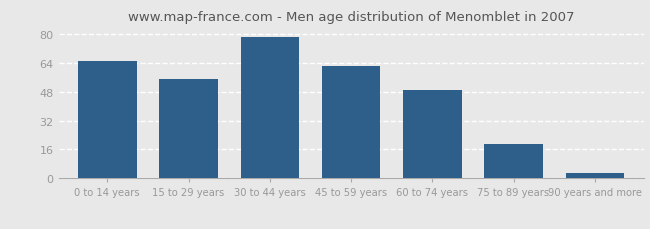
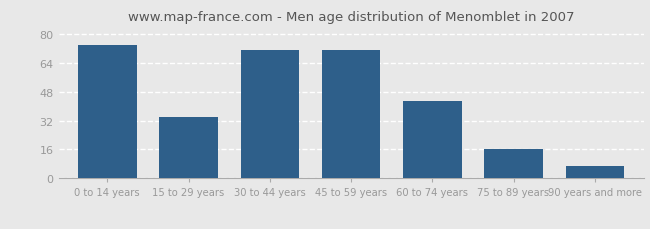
0 to 14 years: 65 -> 74
15 to 29 years: 55 -> 34
30 to 44 years: 78 -> 71
45 to 59 years: 62 -> 71
60 to 74 years: 49 -> 43
75 to 89 years: 19 -> 16
90 years and more: 3 -> 7
